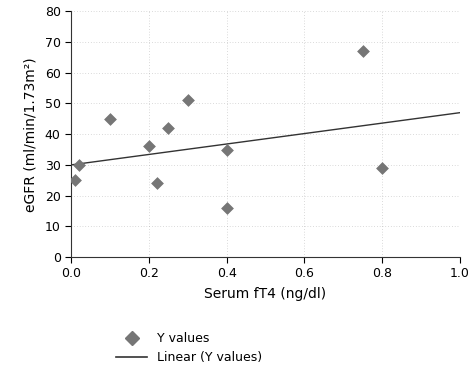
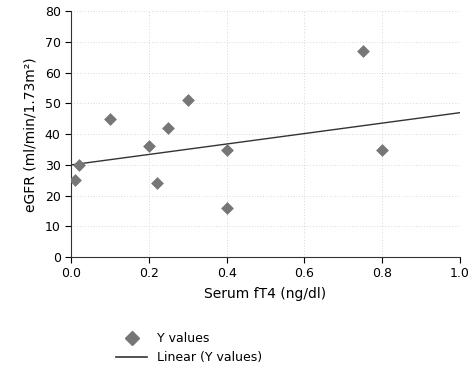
0.8: 29 -> 35
